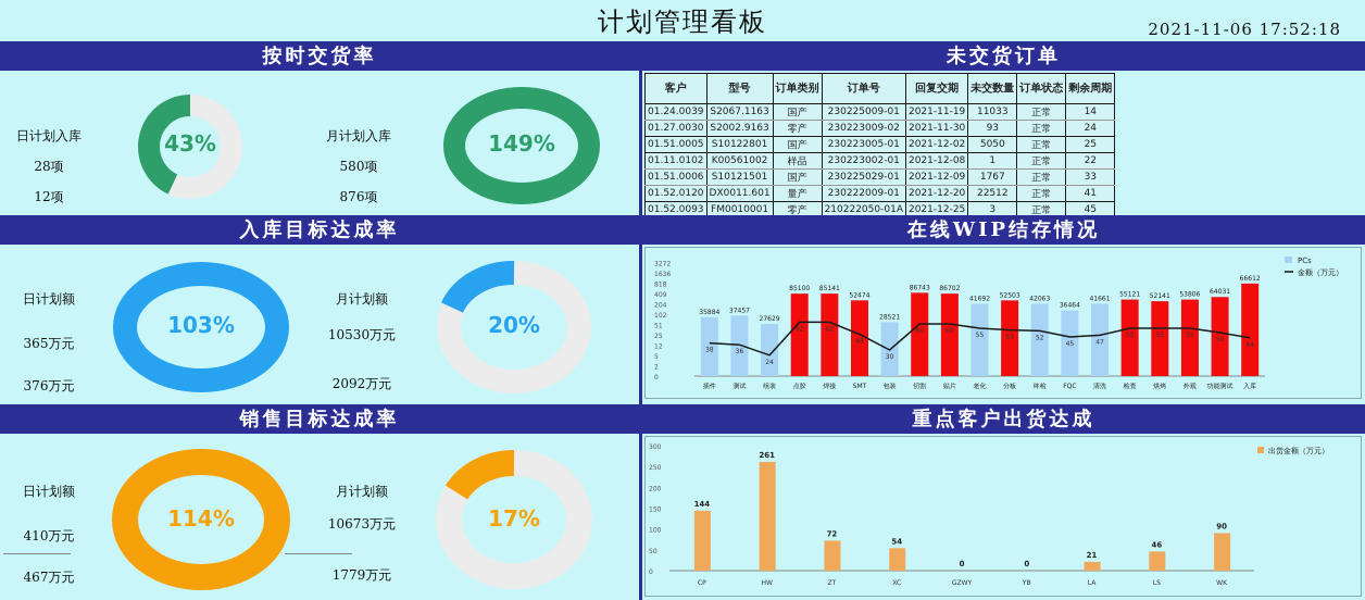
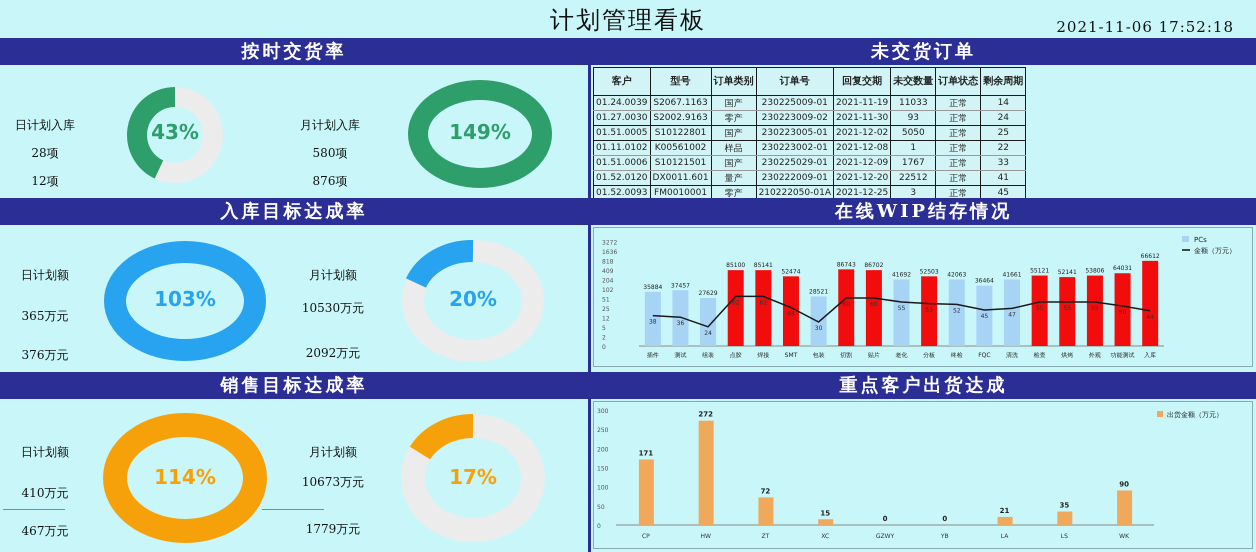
重点客户出货达成/CP: 144 -> 171
重点客户出货达成/HW: 261 -> 272
重点客户出货达成/XC: 54 -> 15
重点客户出货达成/LS: 46 -> 35
